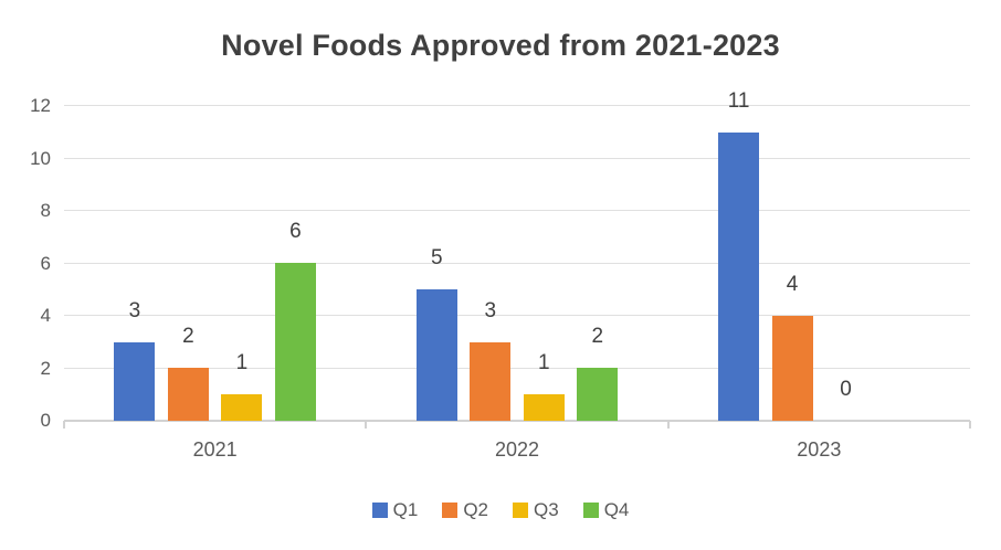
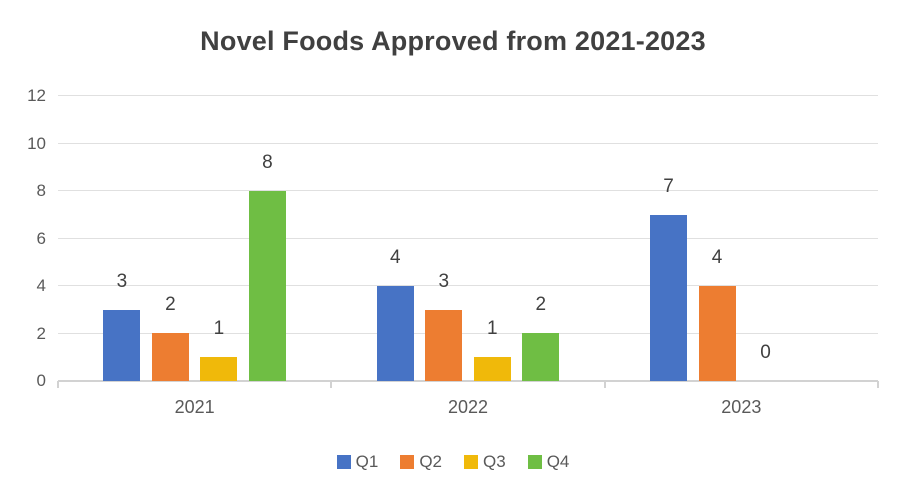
Q4/2021: 6 -> 8
Q1/2022: 5 -> 4
Q1/2023: 11 -> 7
